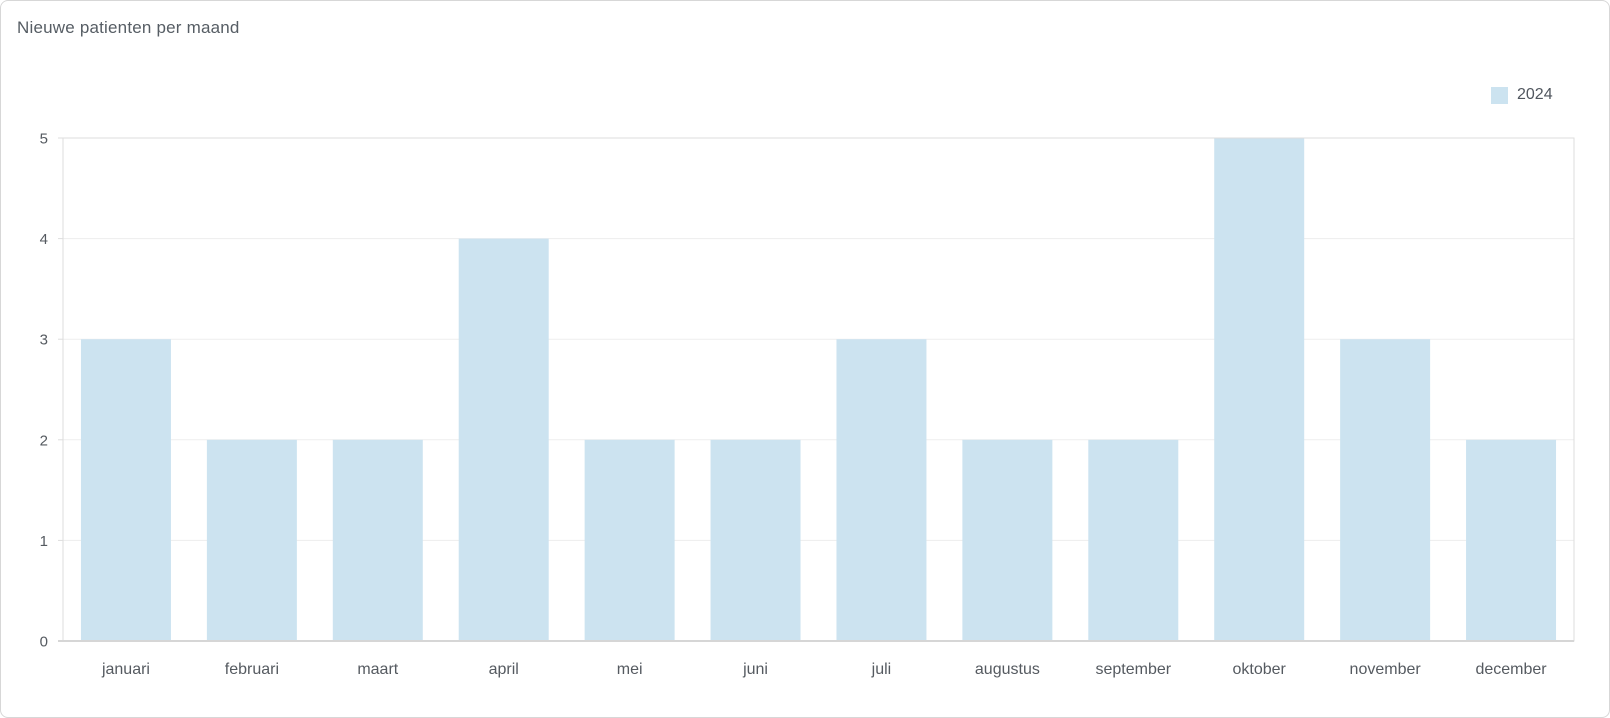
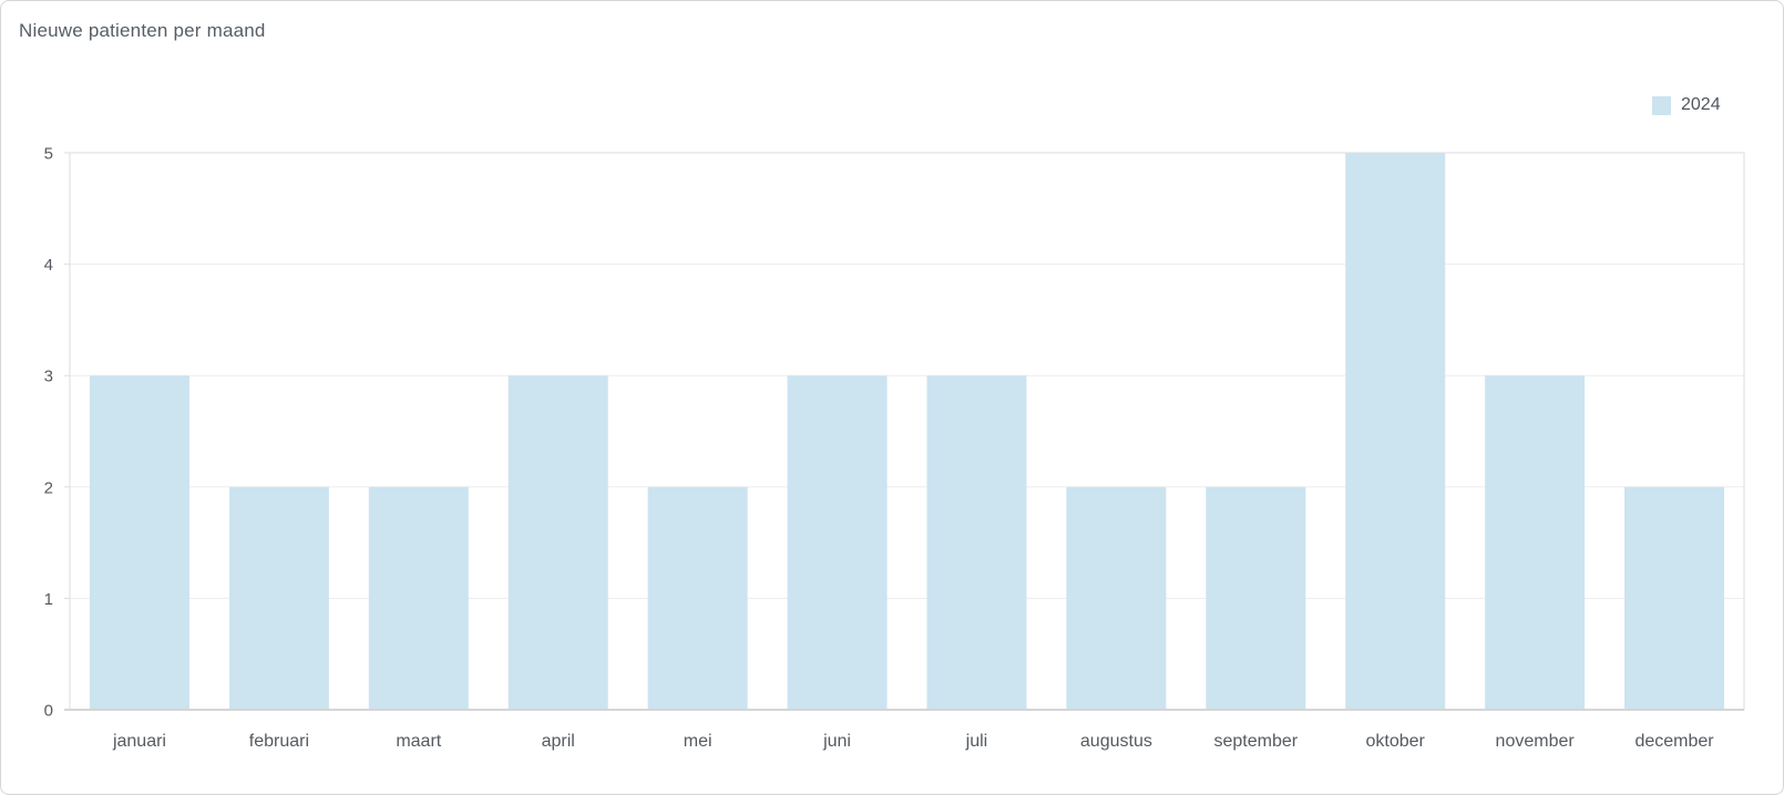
april: 4 -> 3
juni: 2 -> 3
